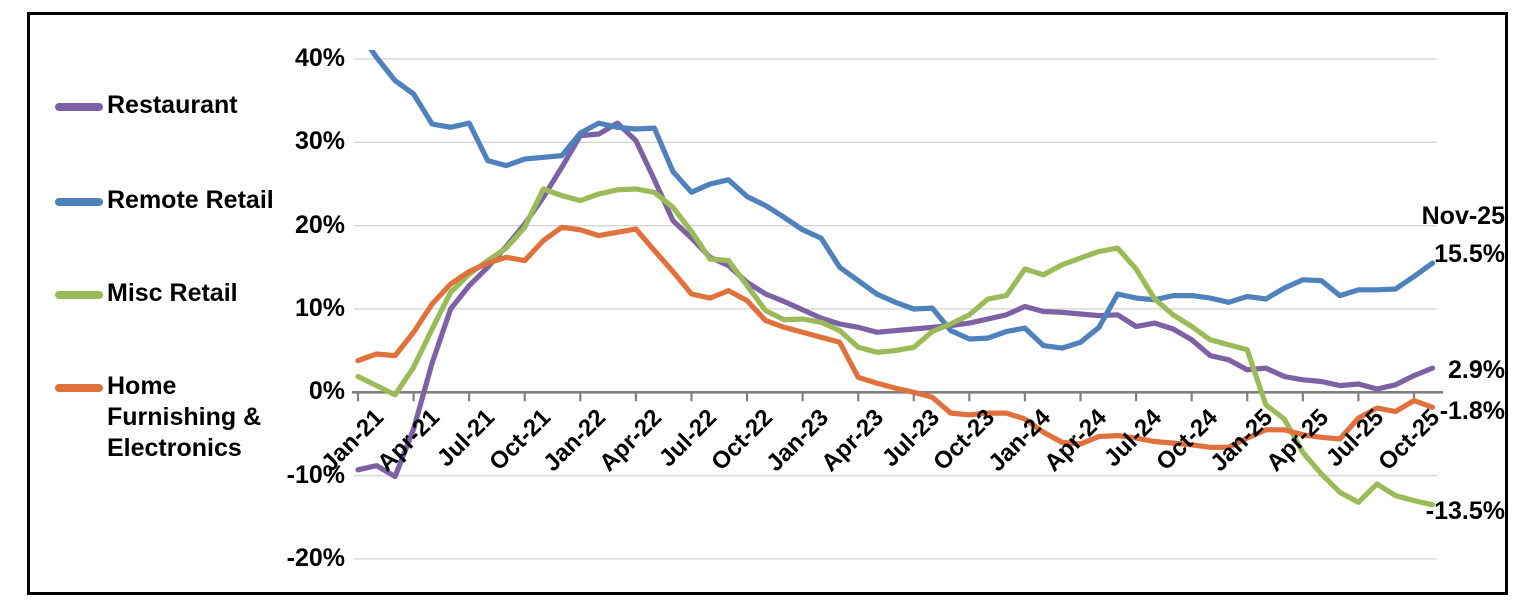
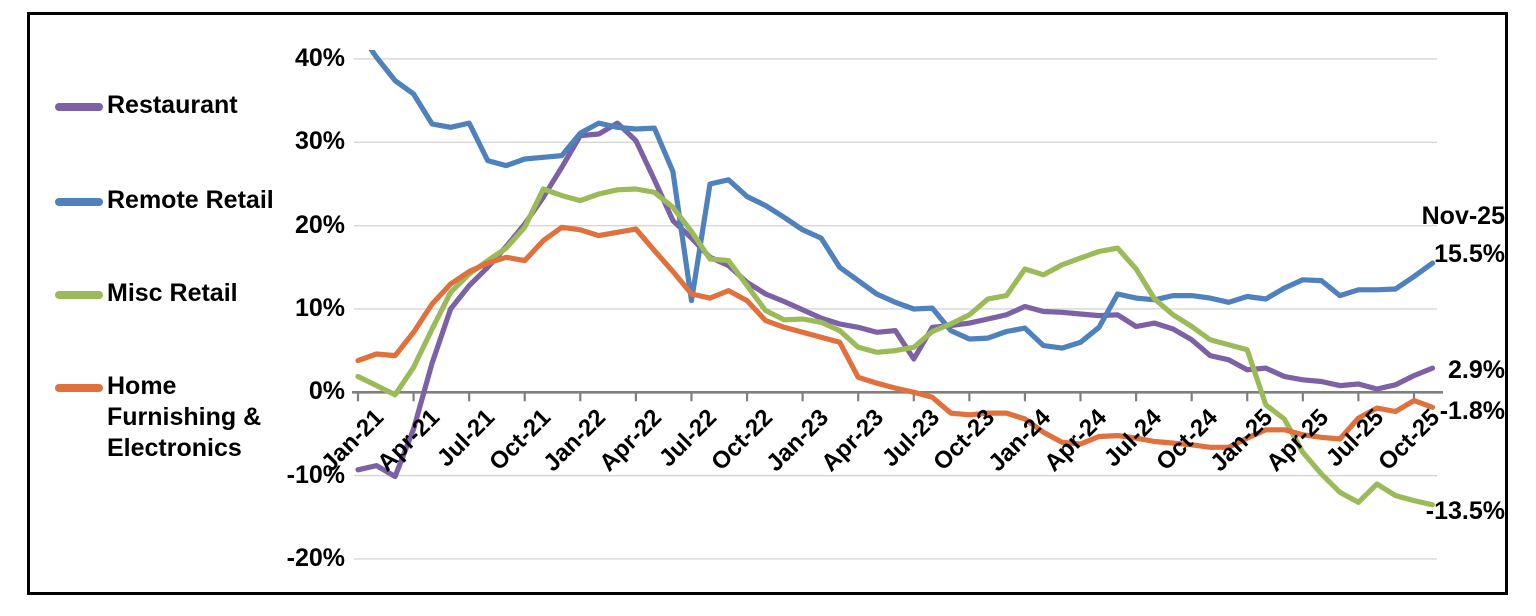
Remote Retail/Jul-22: 24% -> 11%
Restaurant/Jul-23: 8% -> 4%
